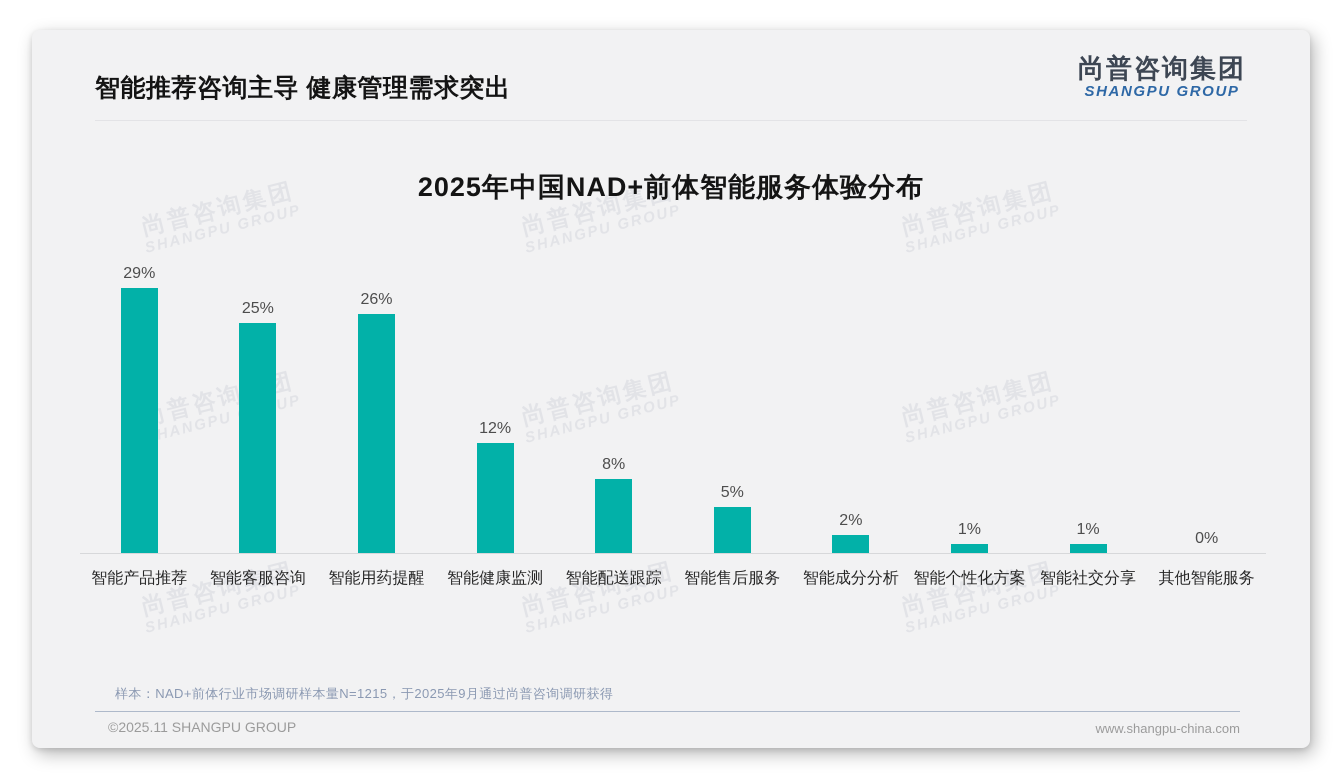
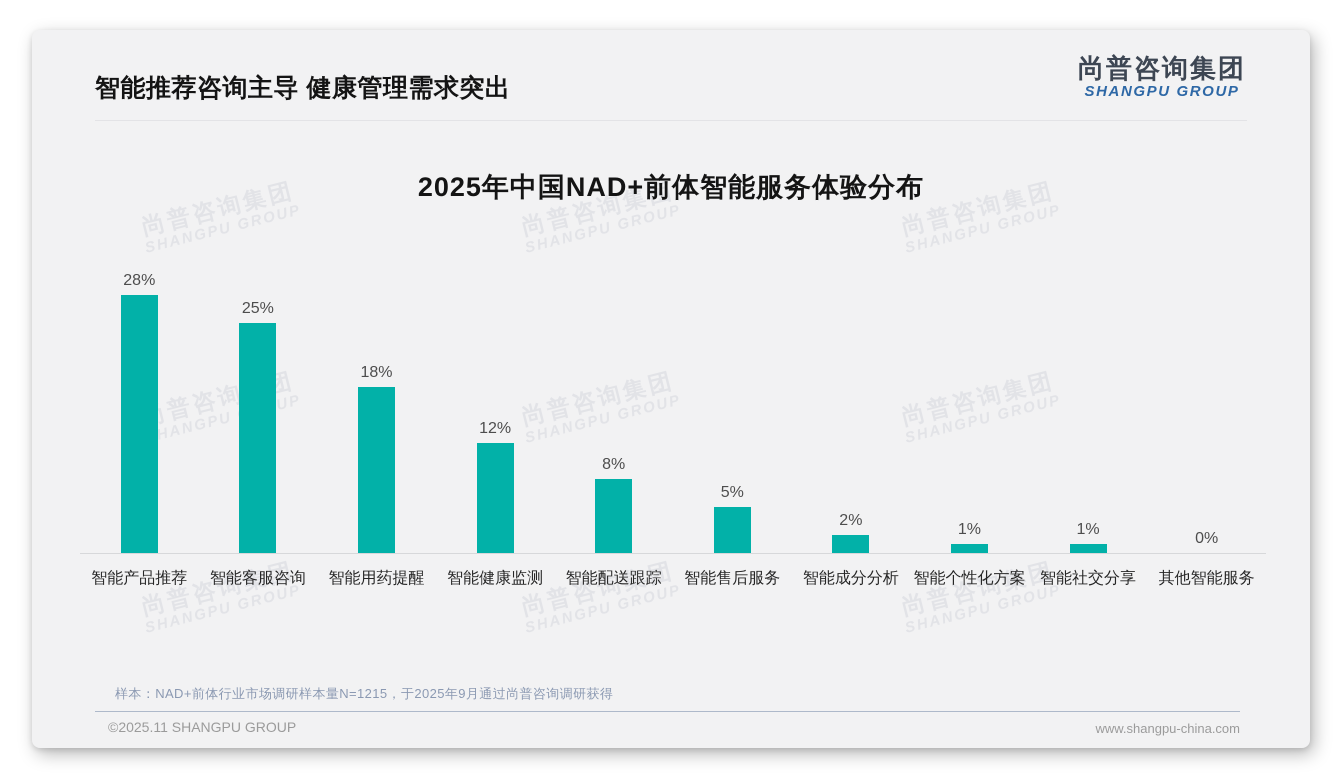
智能产品推荐: 29% -> 28%
智能用药提醒: 26% -> 18%
